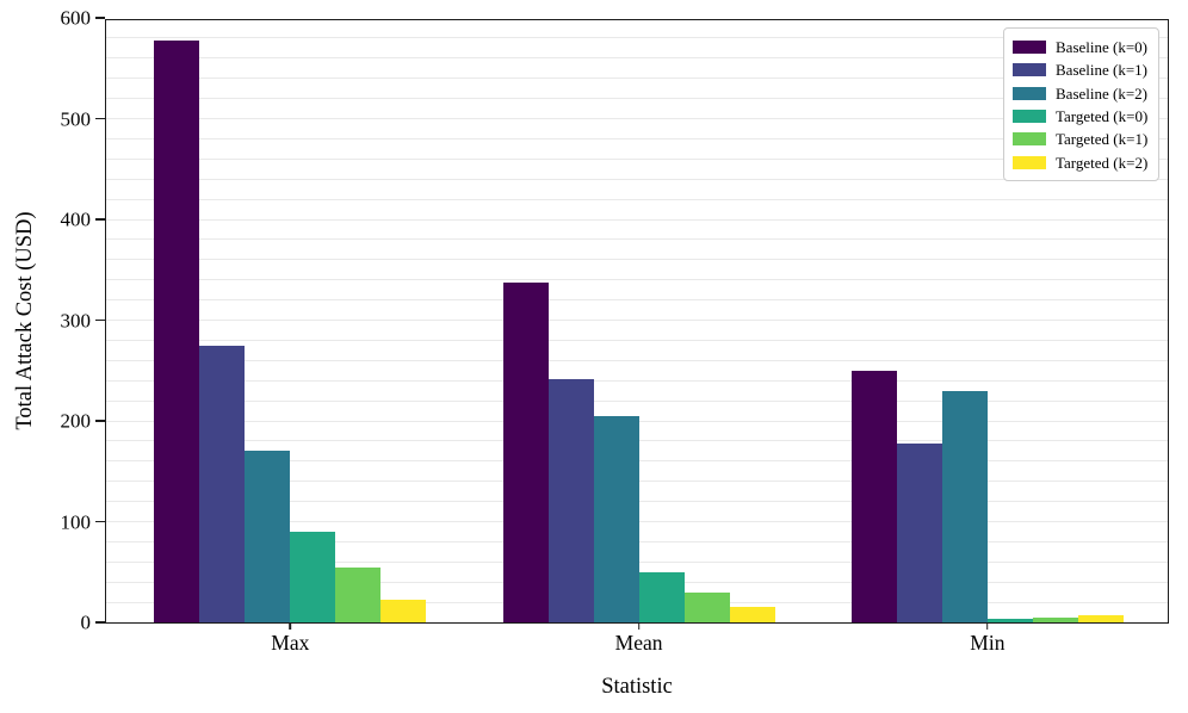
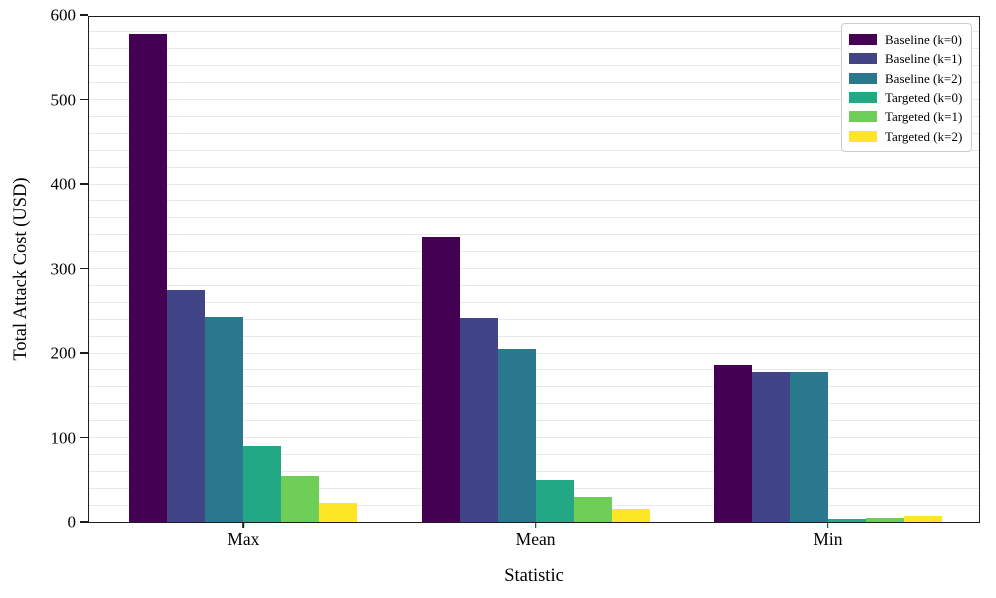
Baseline (k=2)/Max: 170 -> 240
Baseline (k=0)/Min: 250 -> 190
Baseline (k=2)/Min: 230 -> 180
